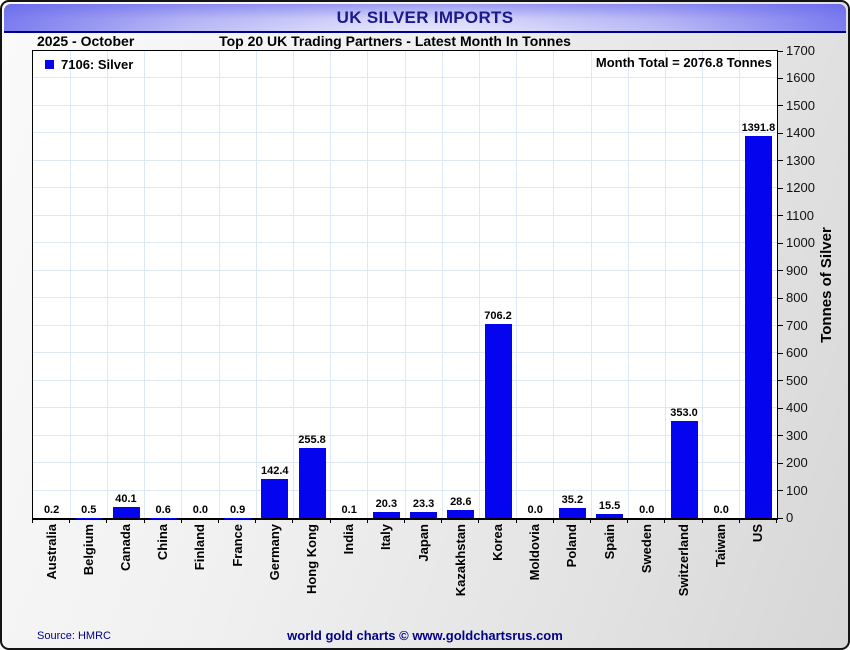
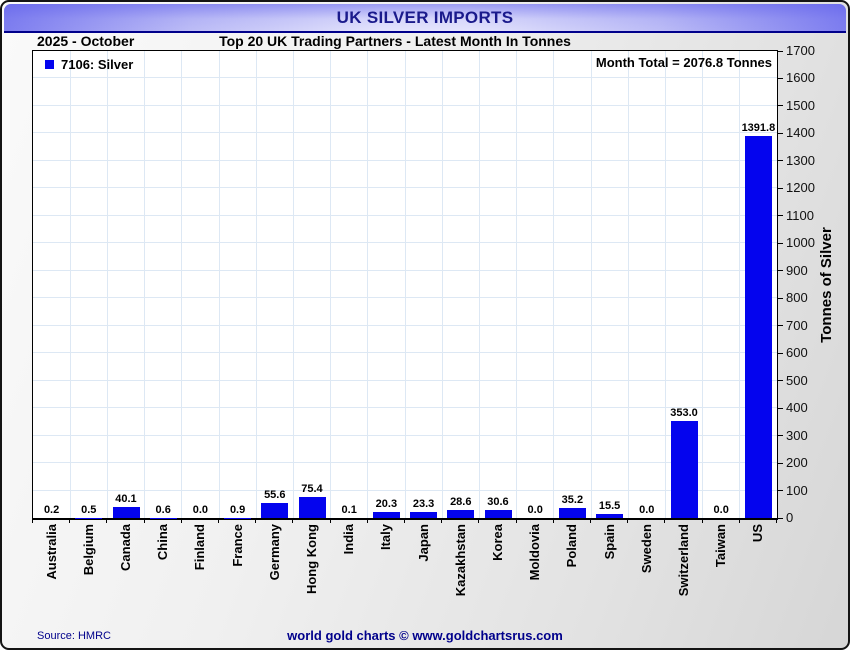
Germany: 142.4 -> 55.6
Hong Kong: 255.8 -> 75.4
Korea: 706.2 -> 30.6
